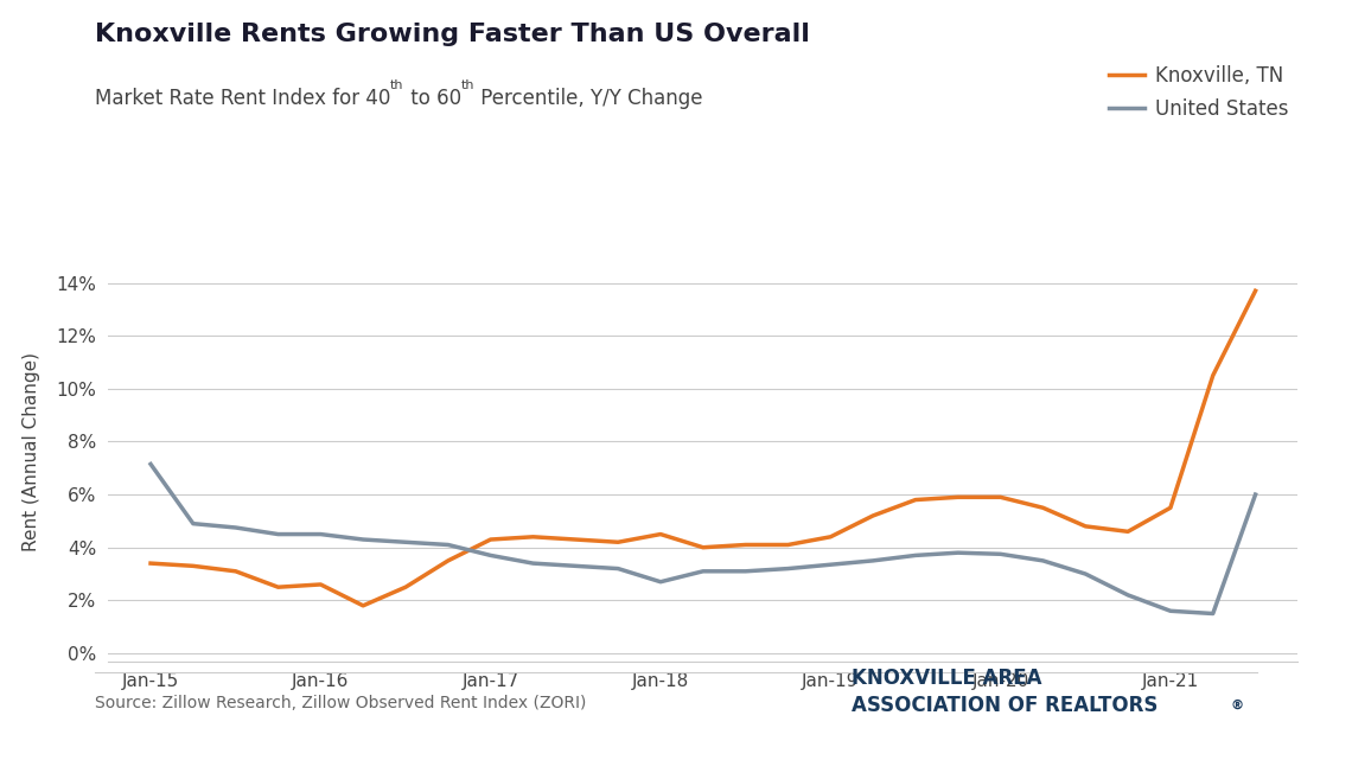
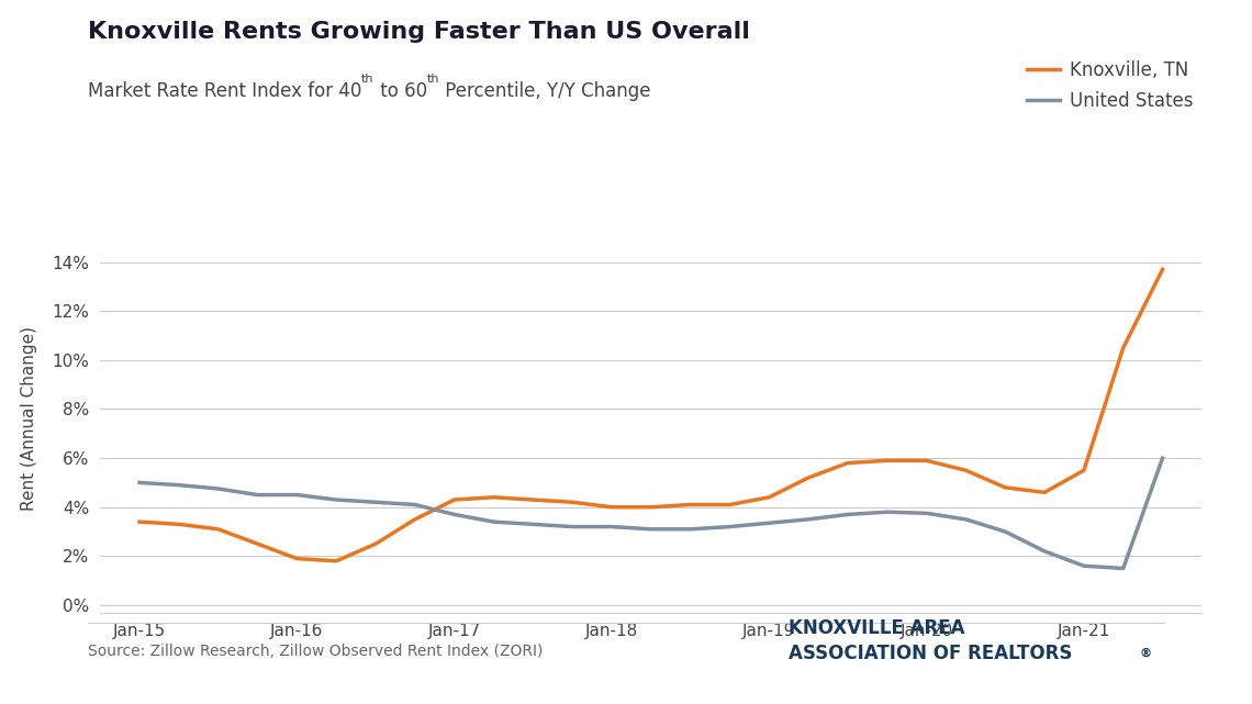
United States/Jan-15: 7.15% -> 5.00%
Knoxville, TN/Jan-16: 2.6% -> 1.9%
Knoxville, TN/Jan-18: 4.5% -> 4.0%
United States/Jan-18: 2.70% -> 3.20%
